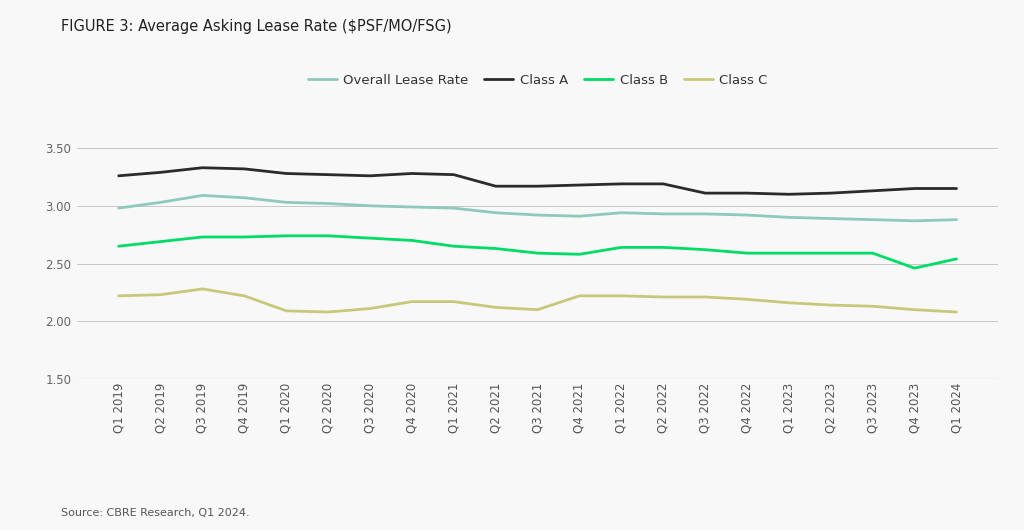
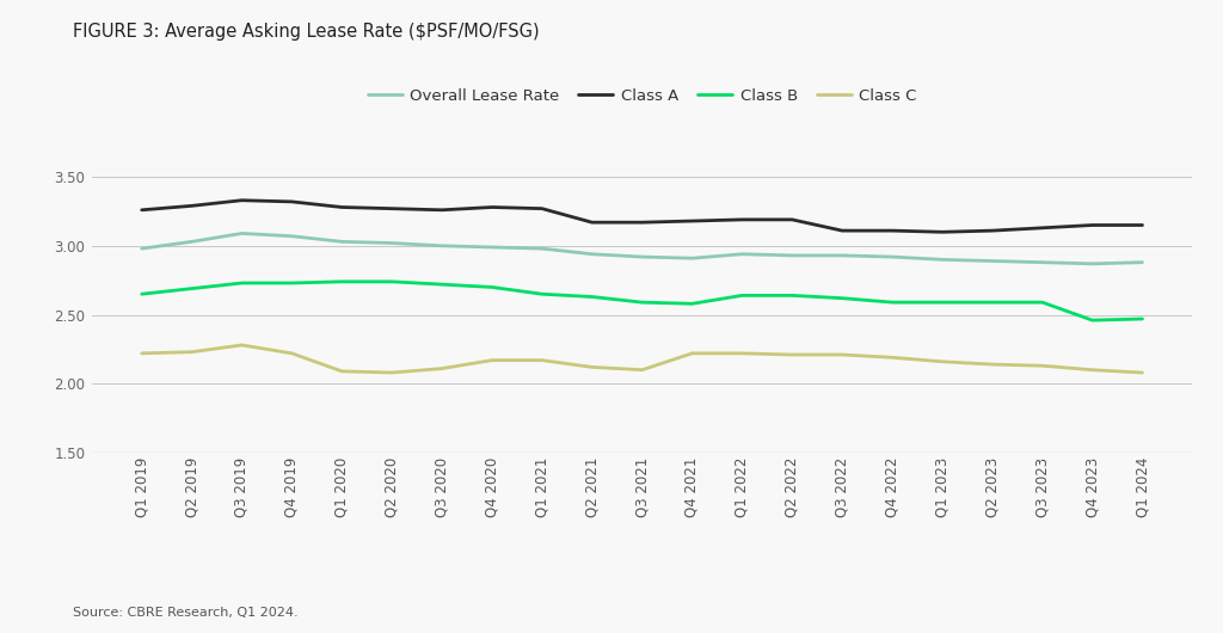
Class B/Q1 2024: 2.54 -> 2.47
